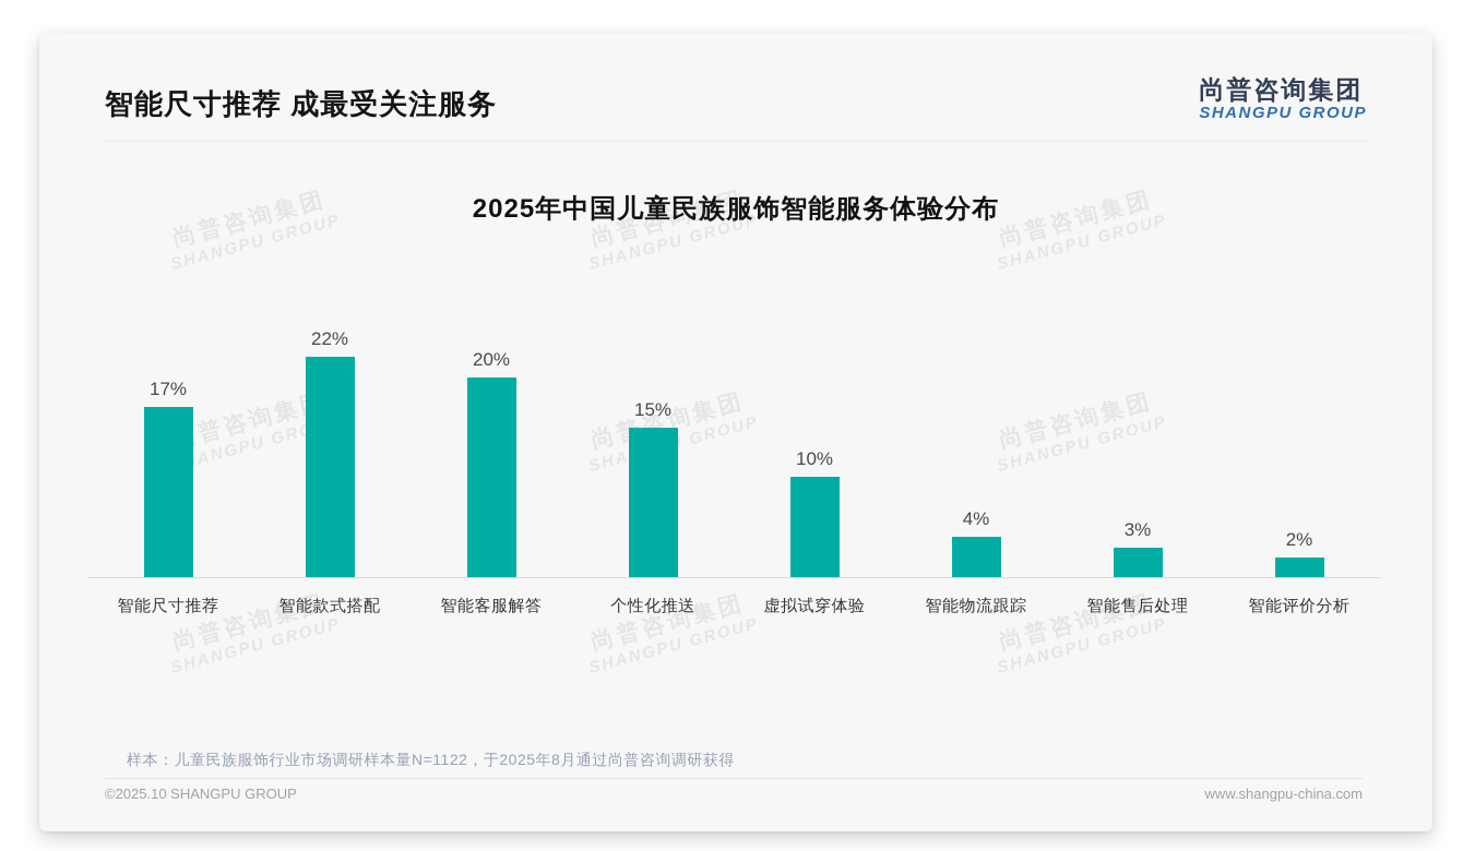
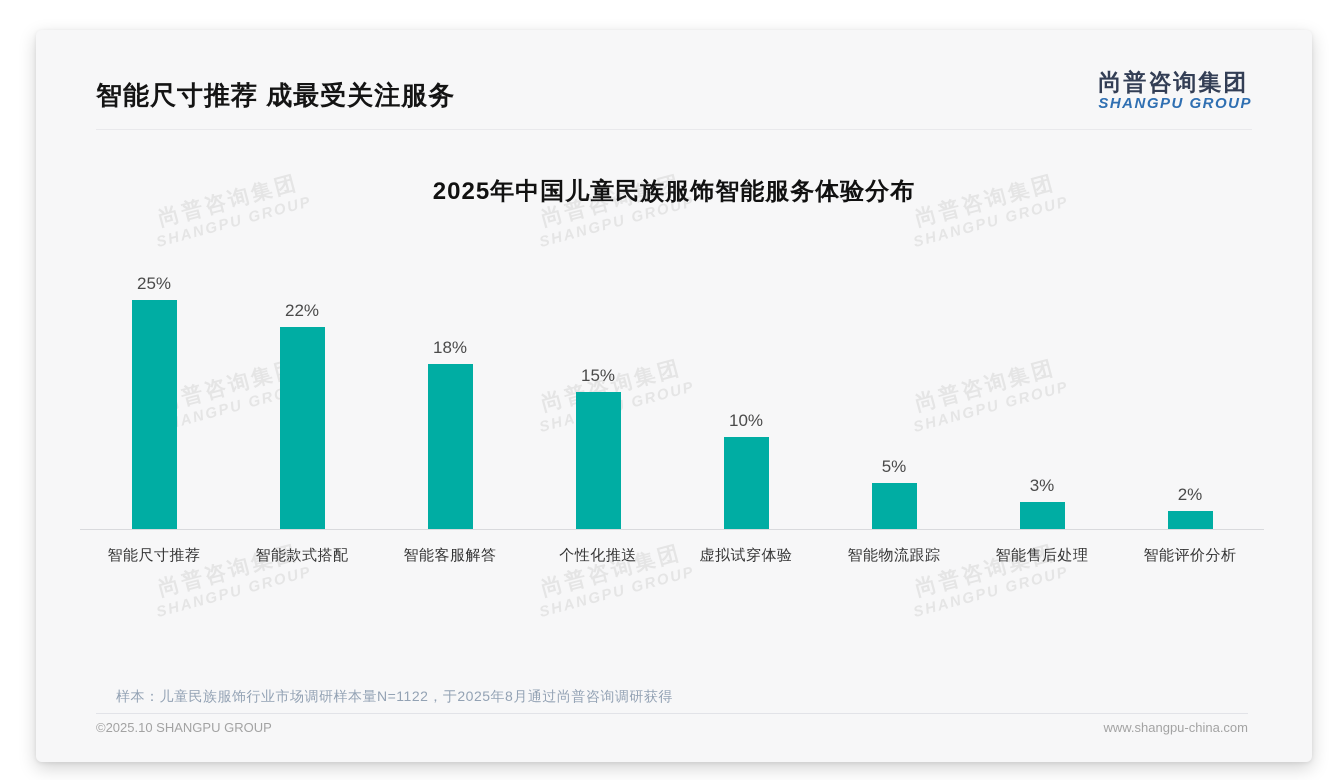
智能尺寸推荐: 17% -> 25%
智能客服解答: 20% -> 18%
智能物流跟踪: 4% -> 5%
